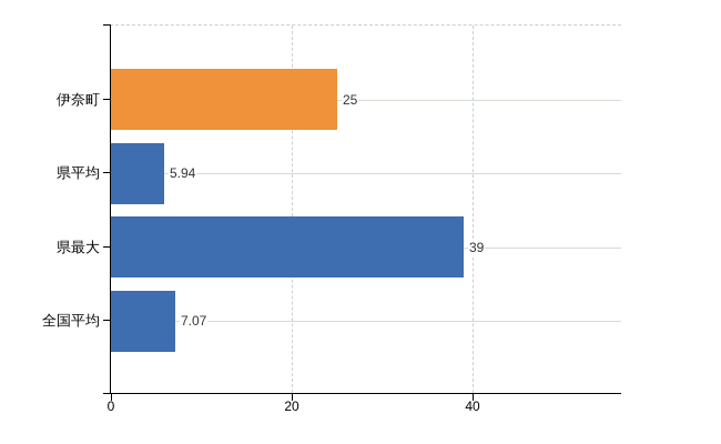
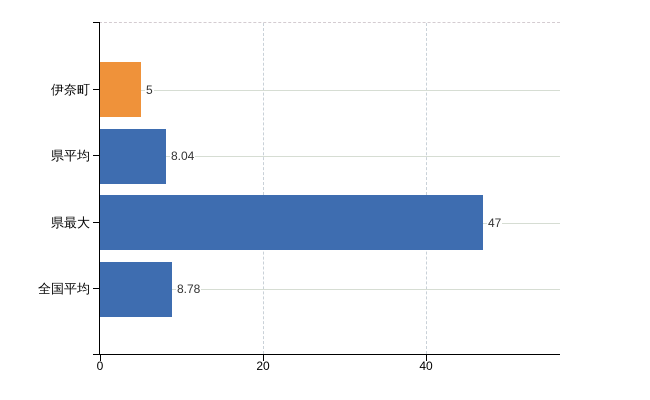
伊奈町: 25 -> 5
県平均: 5.94 -> 8.04
県最大: 39 -> 47
全国平均: 7.07 -> 8.78
